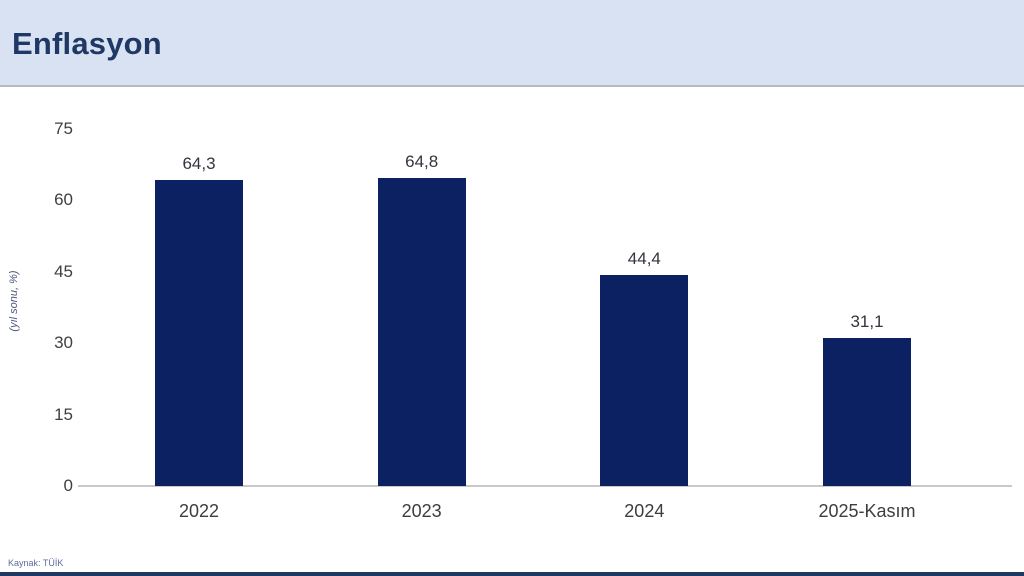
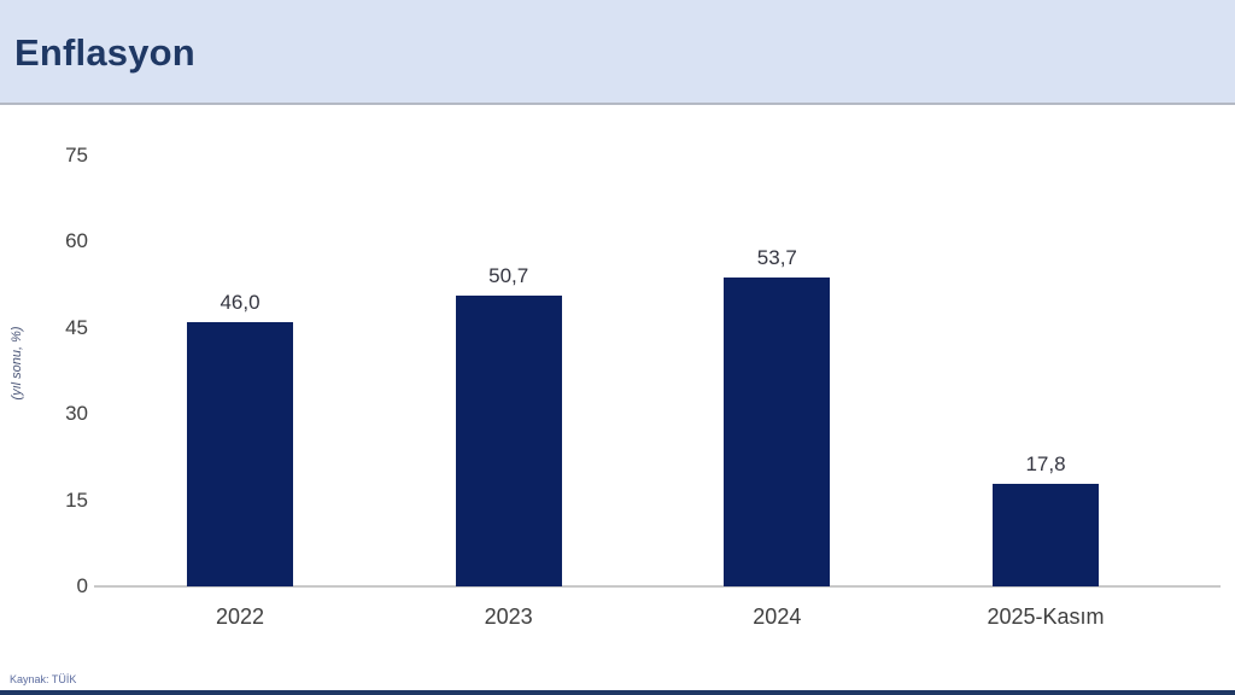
2022: 64,3 -> 46,0
2023: 64,8 -> 50,7
2024: 44,4 -> 53,7
2025-Kasım: 31,1 -> 17,8
